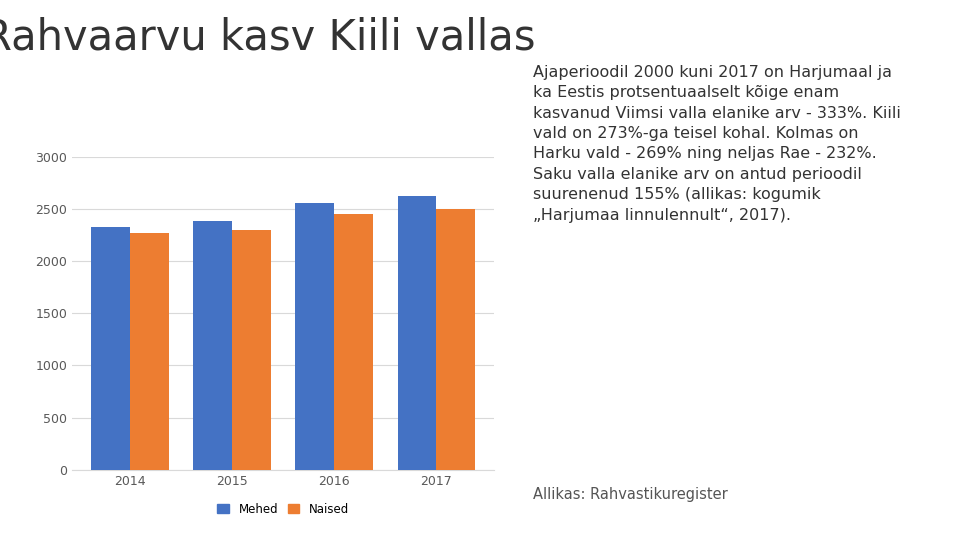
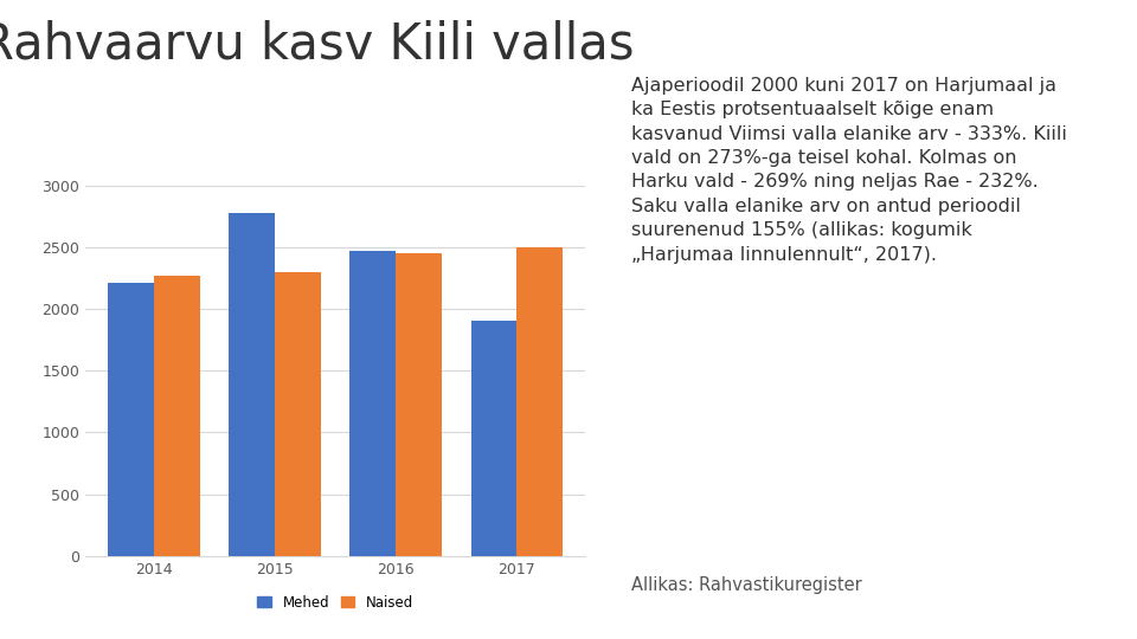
Mehed/2014: 2330 -> 2210
Mehed/2015: 2380 -> 2780
Mehed/2016: 2560 -> 2470
Mehed/2017: 2620 -> 1900
